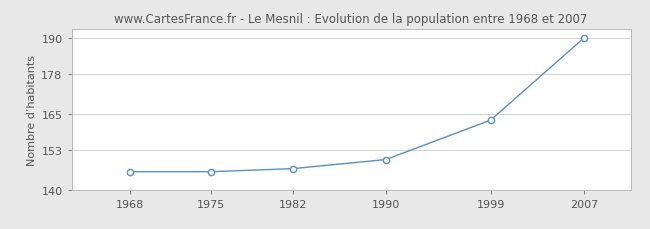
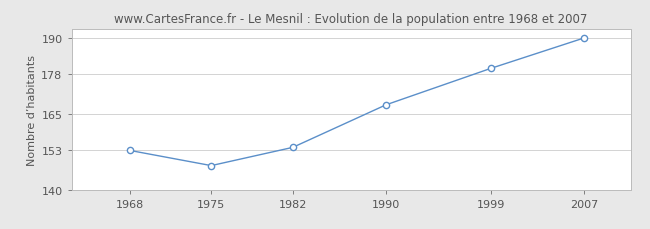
1968: 146 -> 153
1975: 146 -> 148
1982: 147 -> 154
1990: 150 -> 168
1999: 163 -> 180
